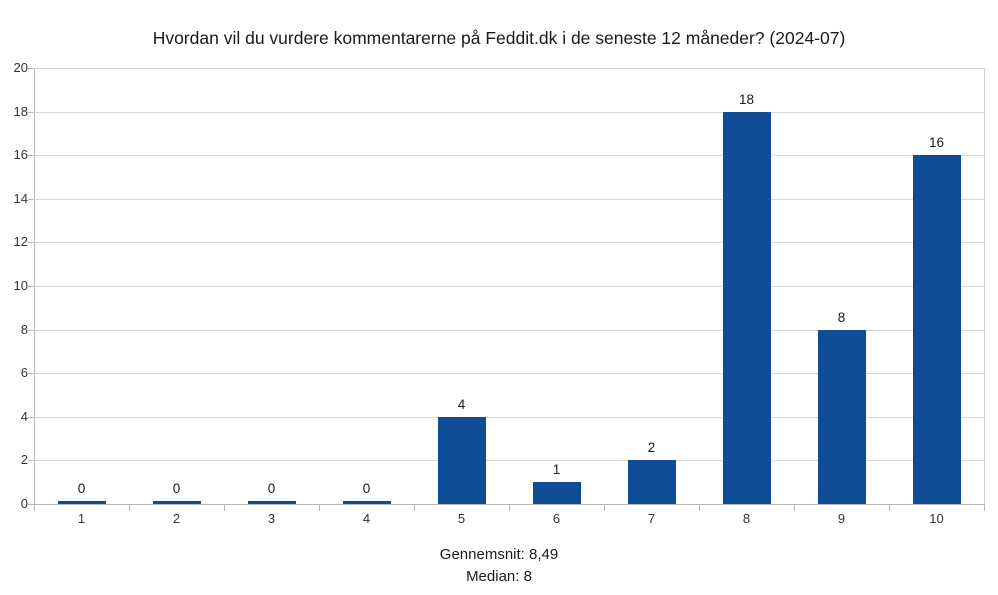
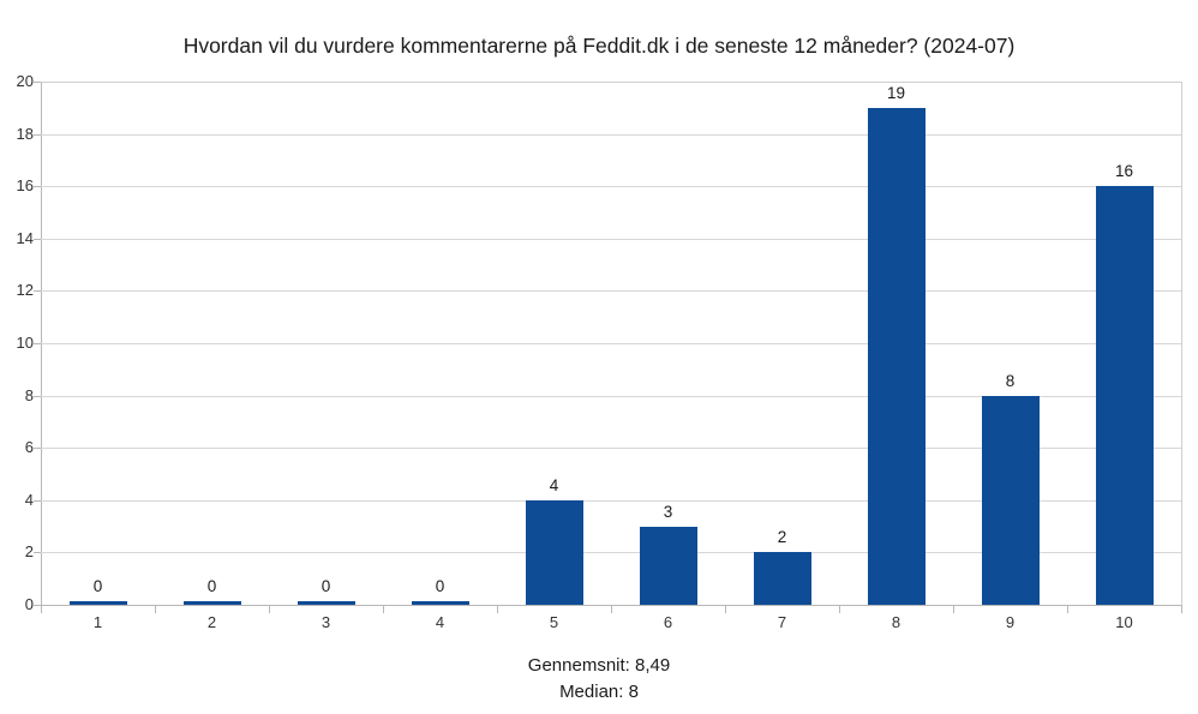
6: 1 -> 3
8: 18 -> 19
